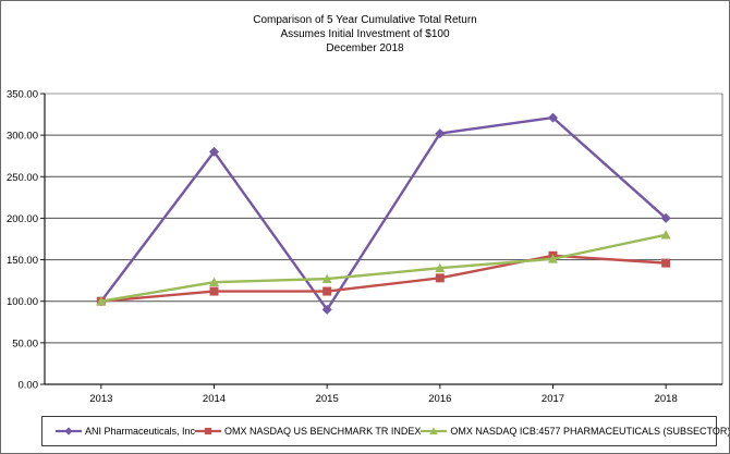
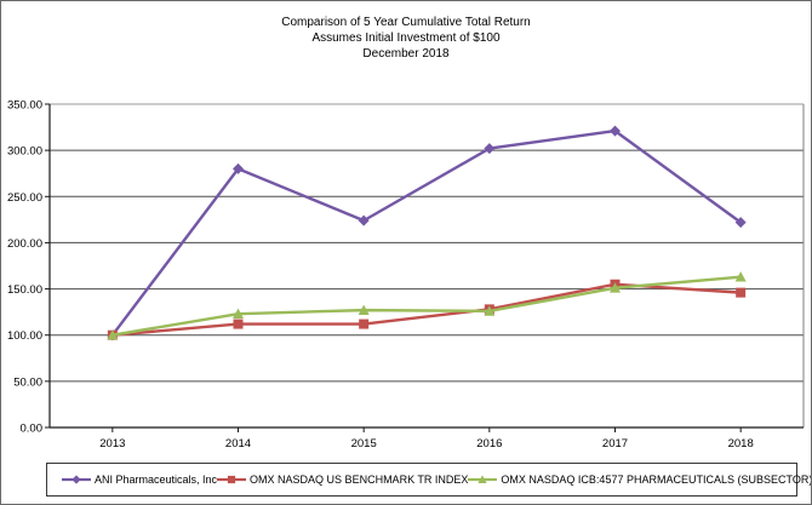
ANI Pharmaceuticals, Inc/2015: 90 -> 220
OMX NASDAQ ICB:4577 PHARMACEUTICALS (SUBSECTOR)/2016: 140 -> 130
ANI Pharmaceuticals, Inc/2018: 200 -> 220
OMX NASDAQ ICB:4577 PHARMACEUTICALS (SUBSECTOR)/2018: 180 -> 160
